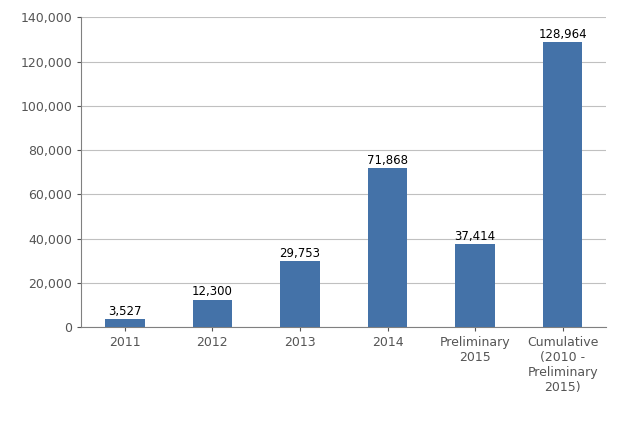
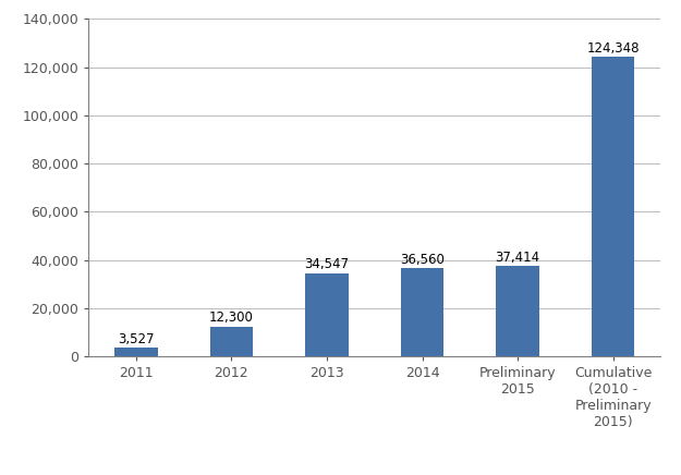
2013: 29,753 -> 34,547
2014: 71,868 -> 36,560
Cumulative (2010 - Preliminary 2015): 128,964 -> 124,348
